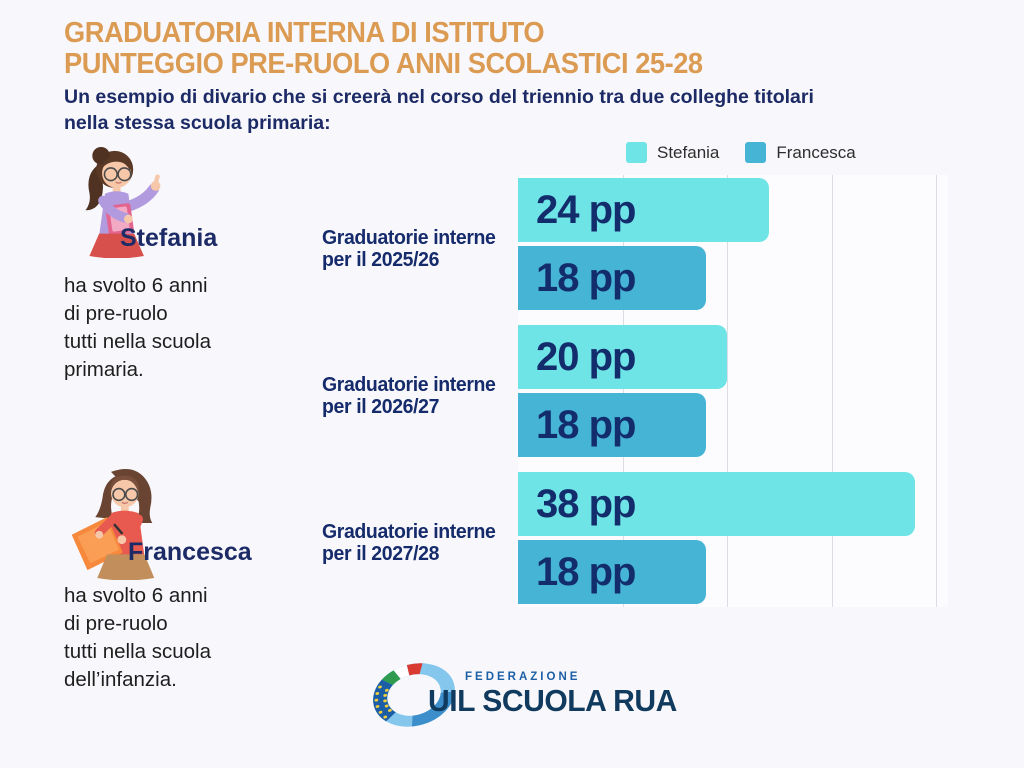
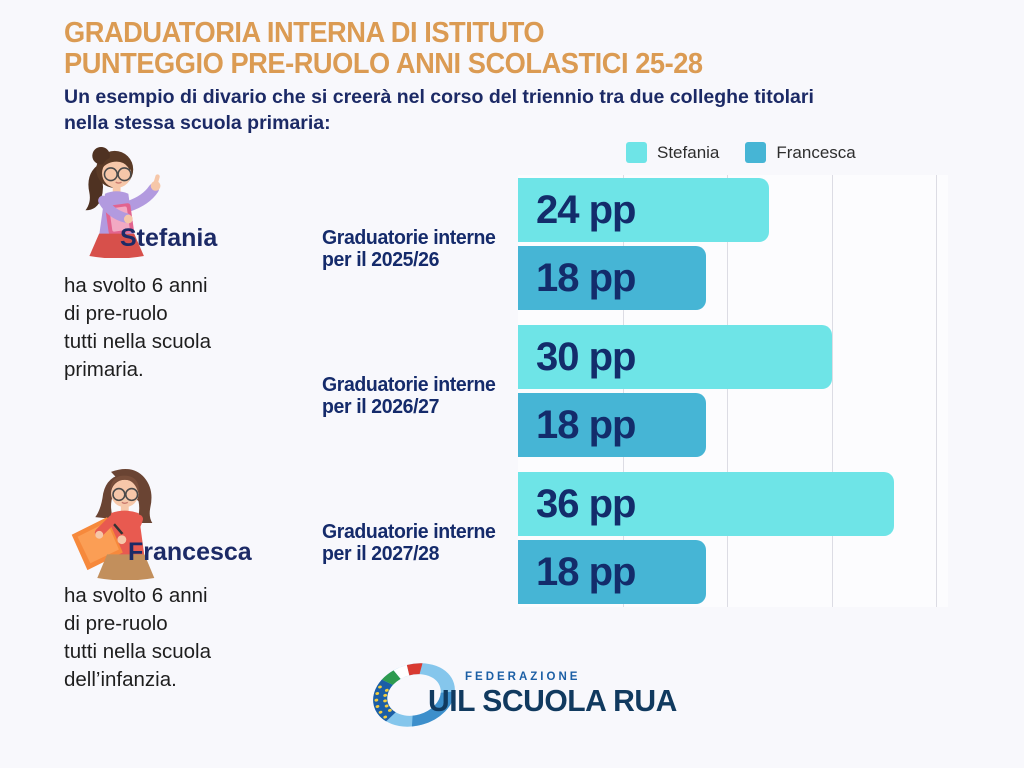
Stefania/Graduatorie interne per il 2026/27: 20 -> 30
Stefania/Graduatorie interne per il 2027/28: 38 -> 36
